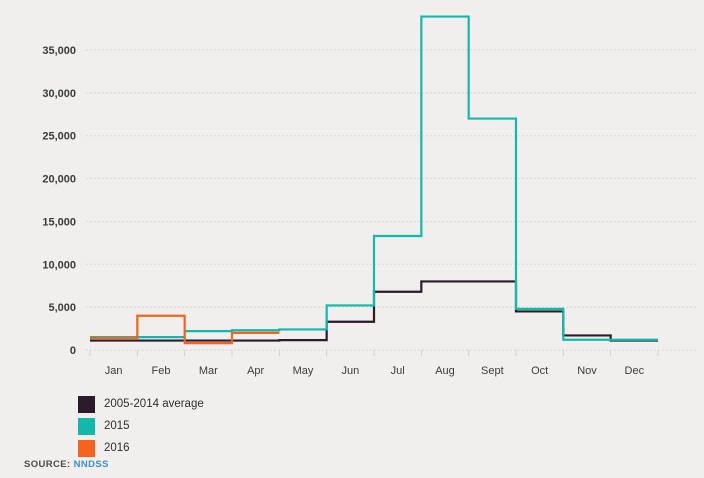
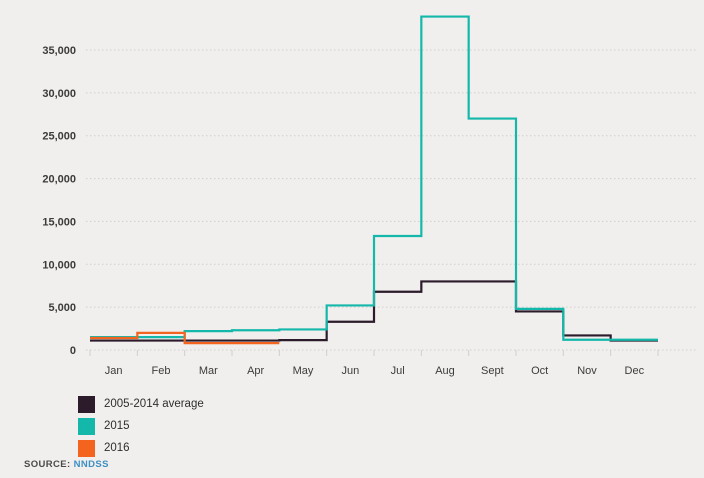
2016/Feb: 4000 -> 2000
2016/Apr: 2000 -> 1000
